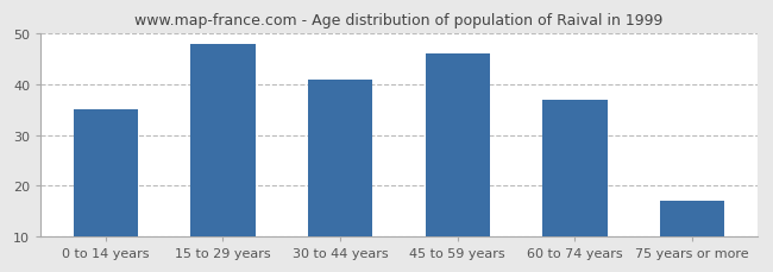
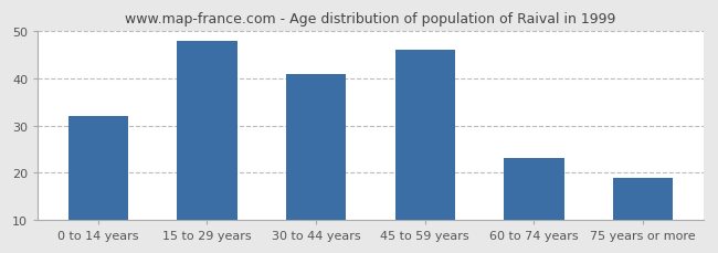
0 to 14 years: 35 -> 32
60 to 74 years: 37 -> 23
75 years or more: 17 -> 19
